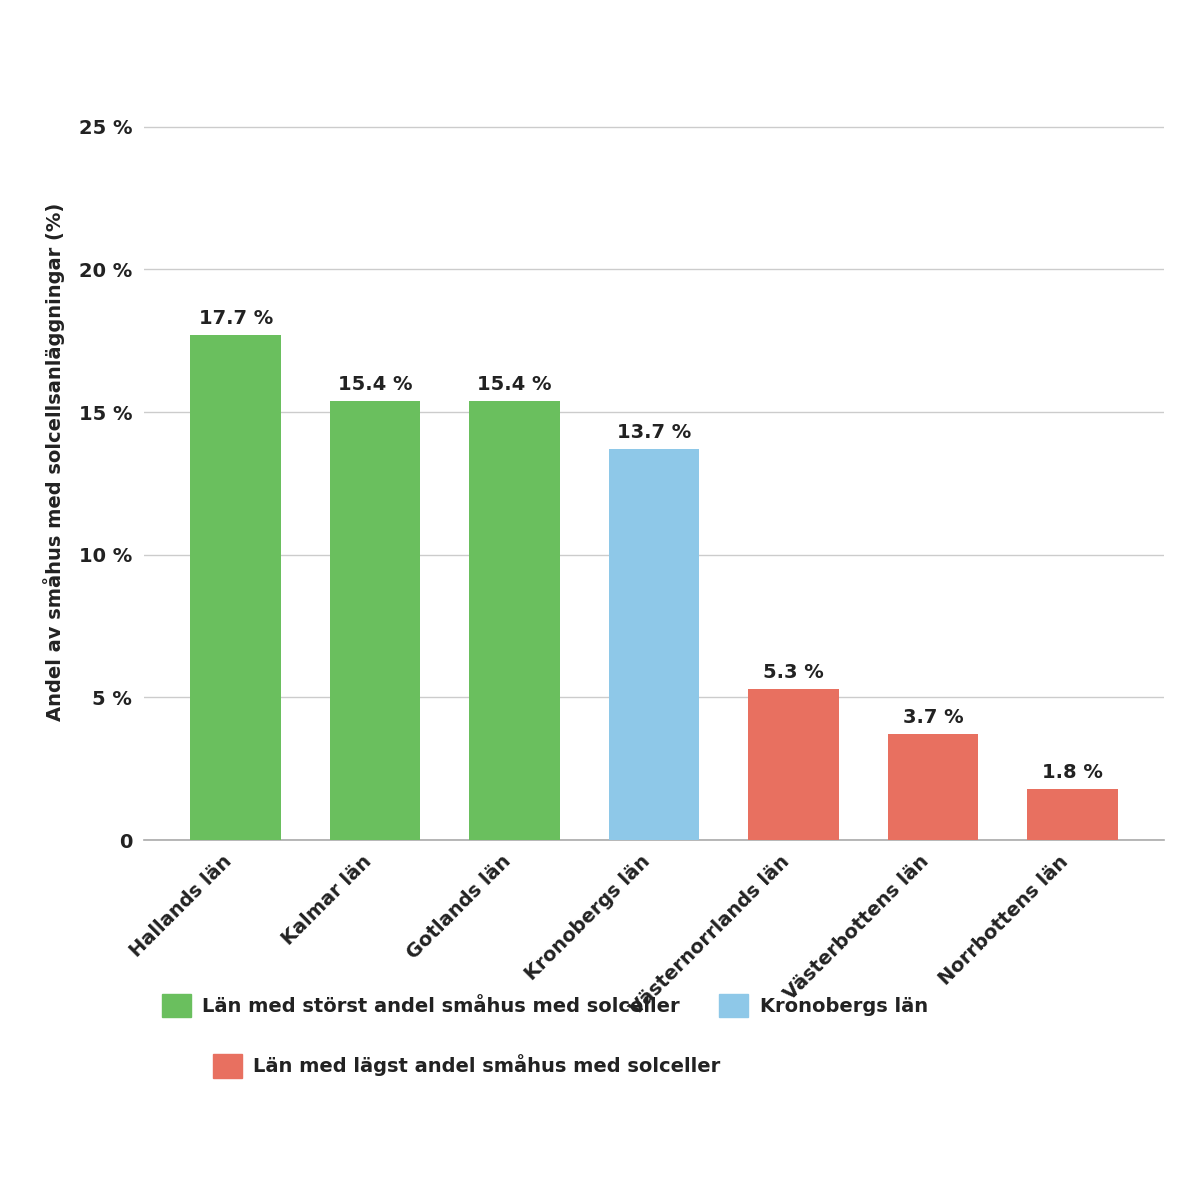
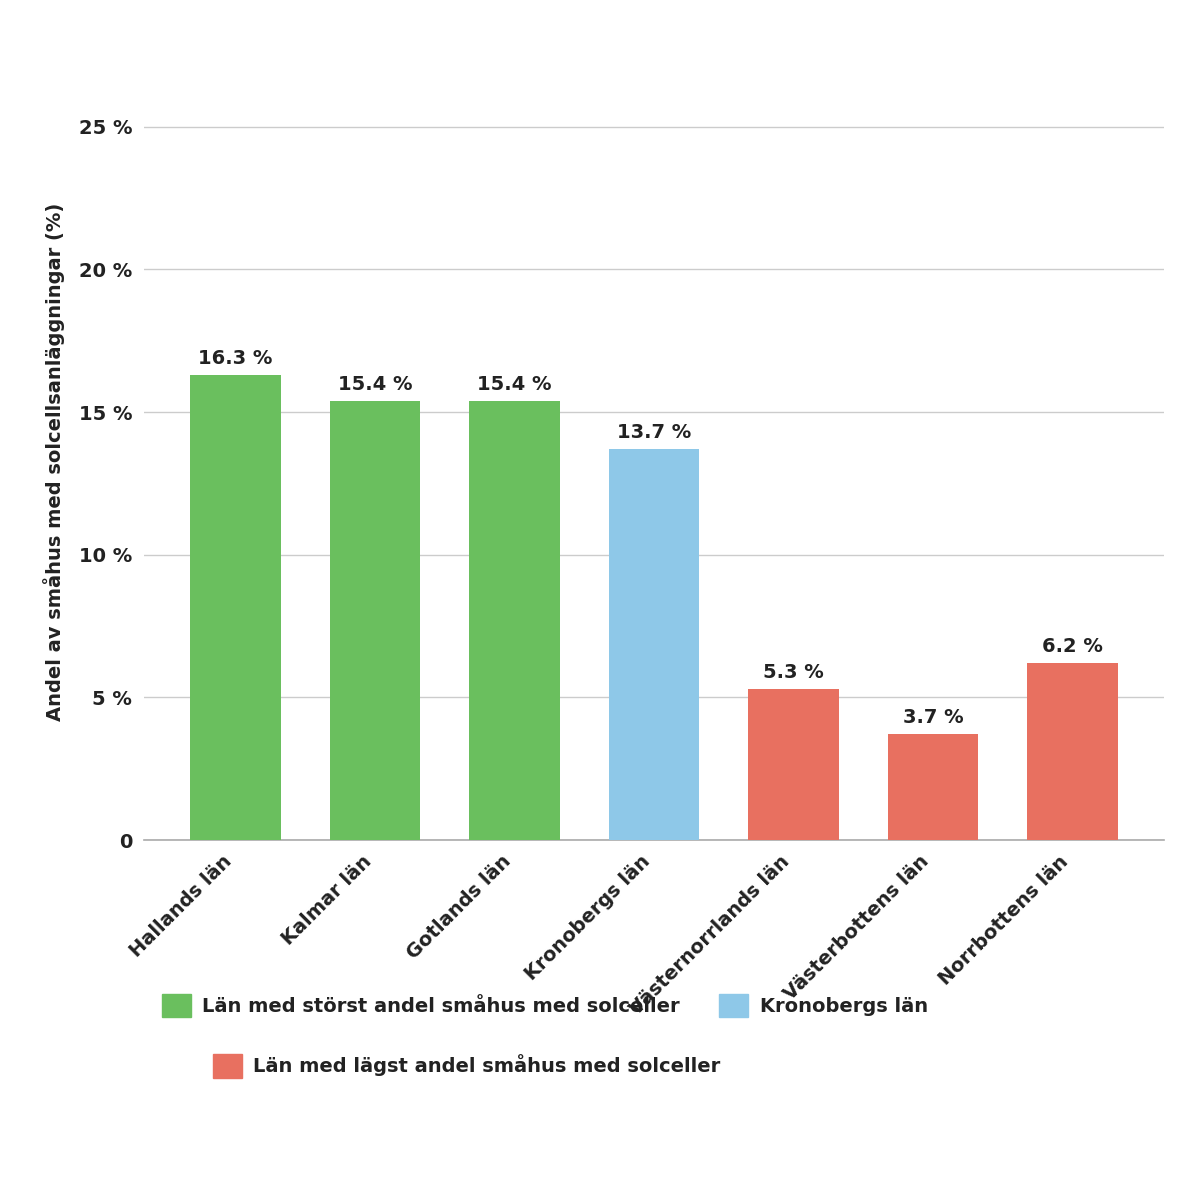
Hallands län: 17.7 -> 16.3
Norrbottens län: 1.8 -> 6.2
